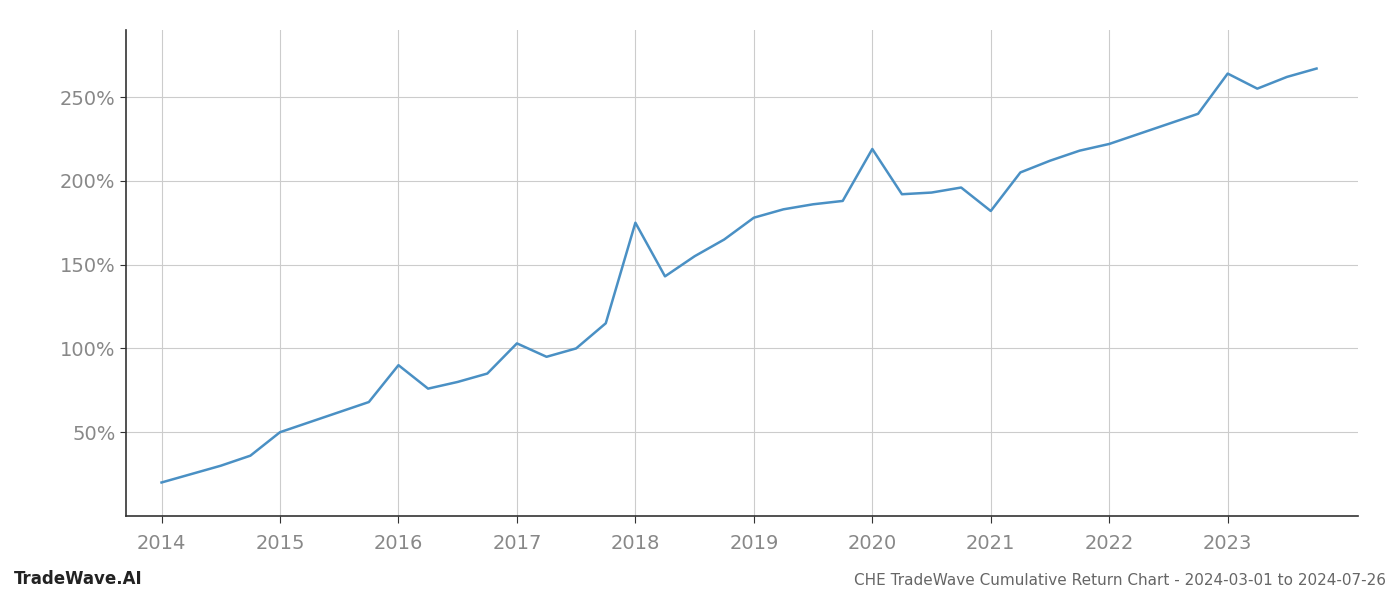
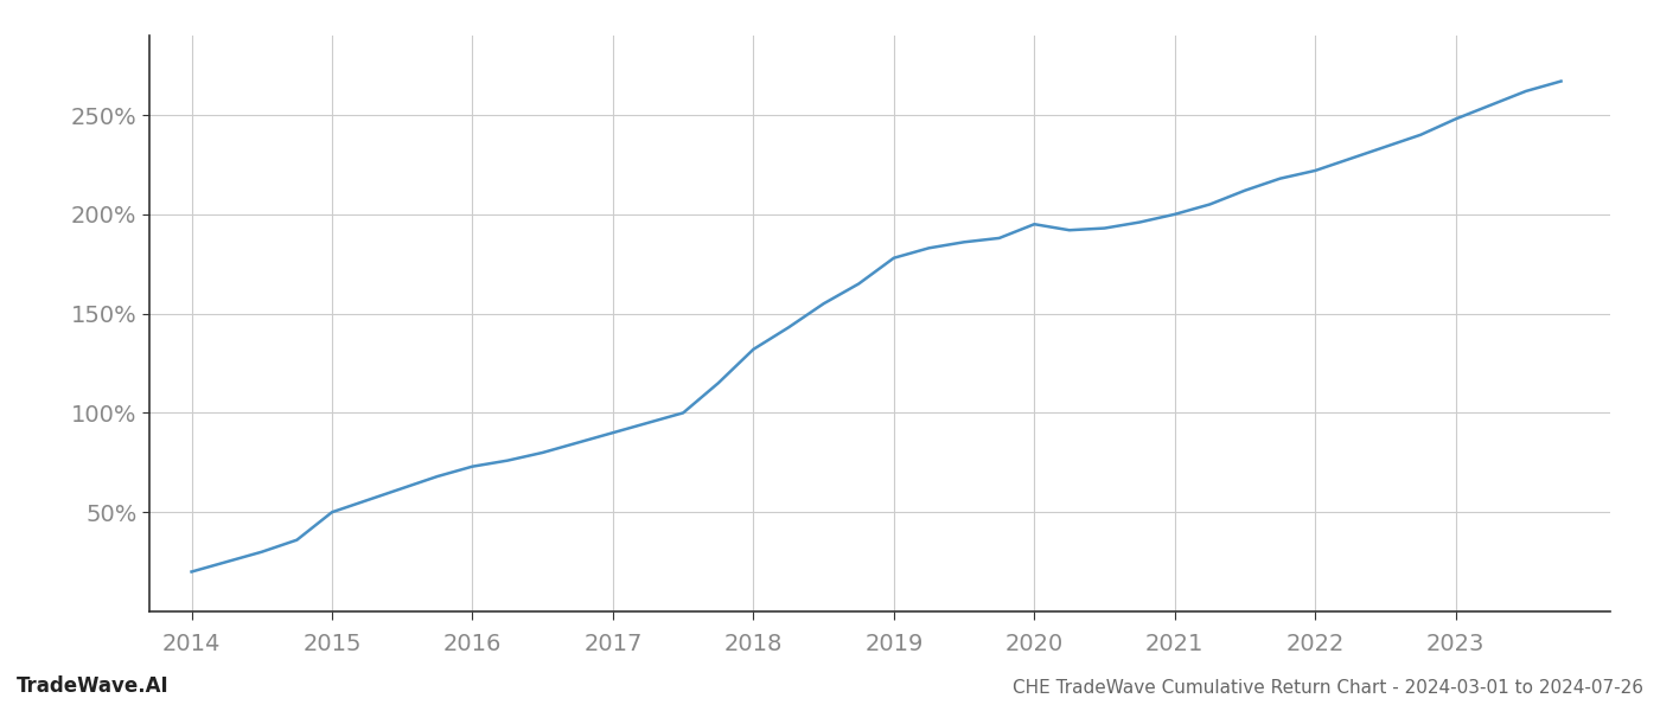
2016: 90% -> 73%
2017: 103% -> 90%
2018: 175% -> 132%
2020: 219% -> 195%
2021: 182% -> 200%
2023: 264% -> 248%
